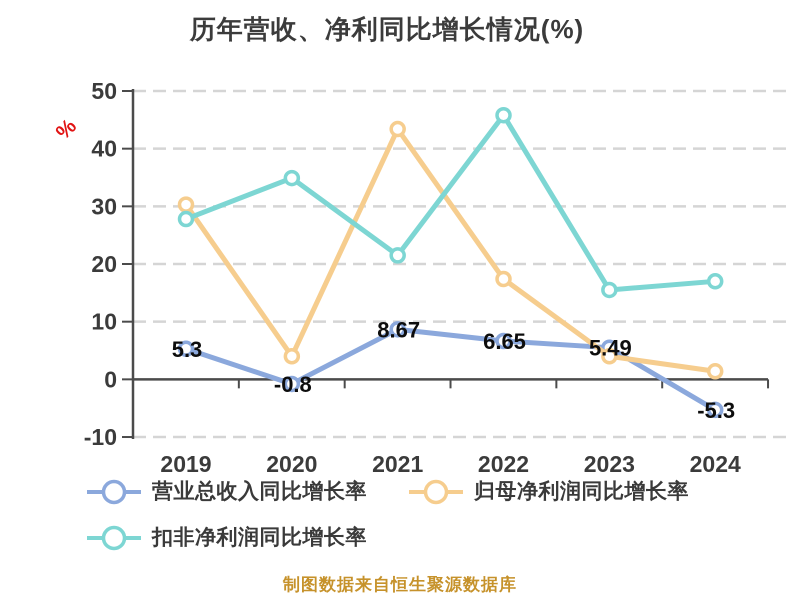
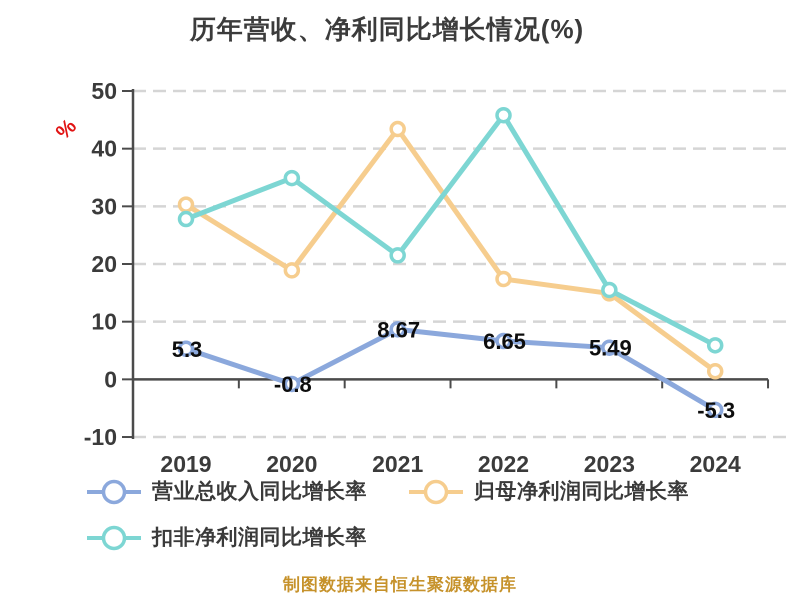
归母净利润同比增长率/2020: 4 -> 19
归母净利润同比增长率/2023: 4 -> 15
扣非净利润同比增长率/2024: 17 -> 6
